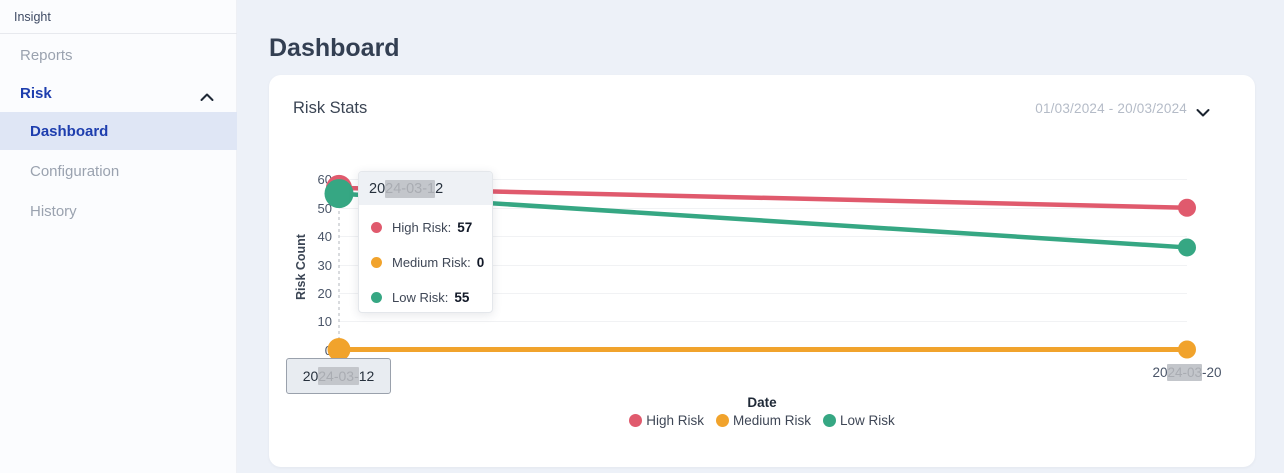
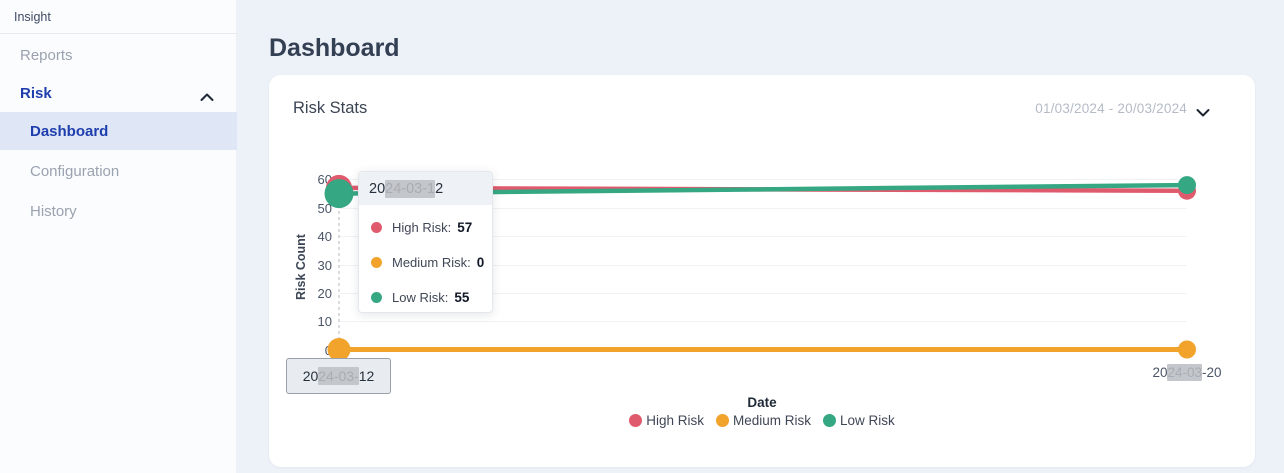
High Risk/2024-03-20: 50 -> 56
Low Risk/2024-03-20: 36 -> 58
